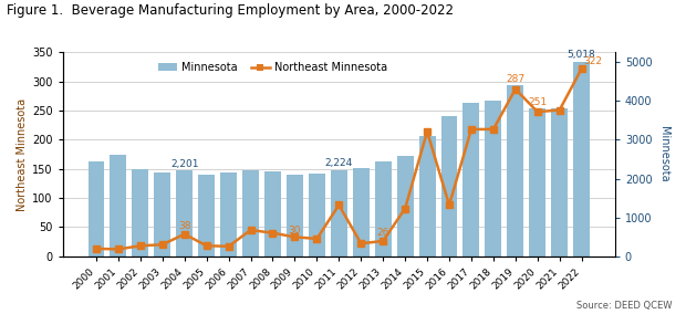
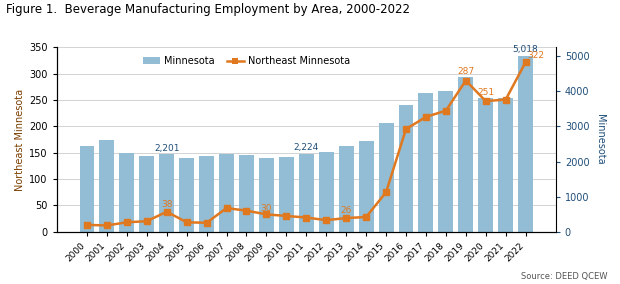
Northeast Minnesota/2011: 88 -> 27
Northeast Minnesota/2014: 82 -> 28
Northeast Minnesota/2015: 214 -> 75
Northeast Minnesota/2016: 88 -> 195
Northeast Minnesota/2018: 218 -> 230
